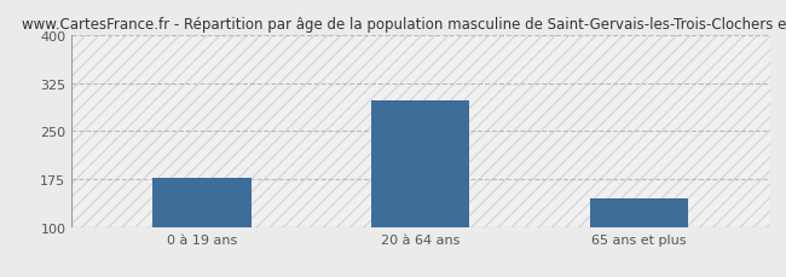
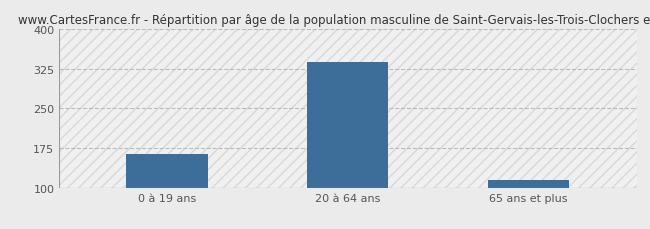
0 à 19 ans: 176 -> 163
20 à 64 ans: 298 -> 338
65 ans et plus: 144 -> 115
